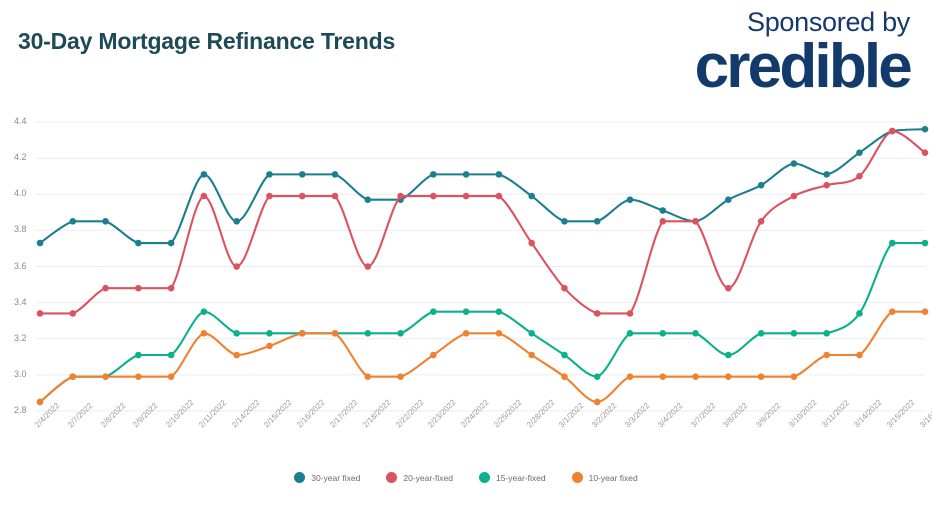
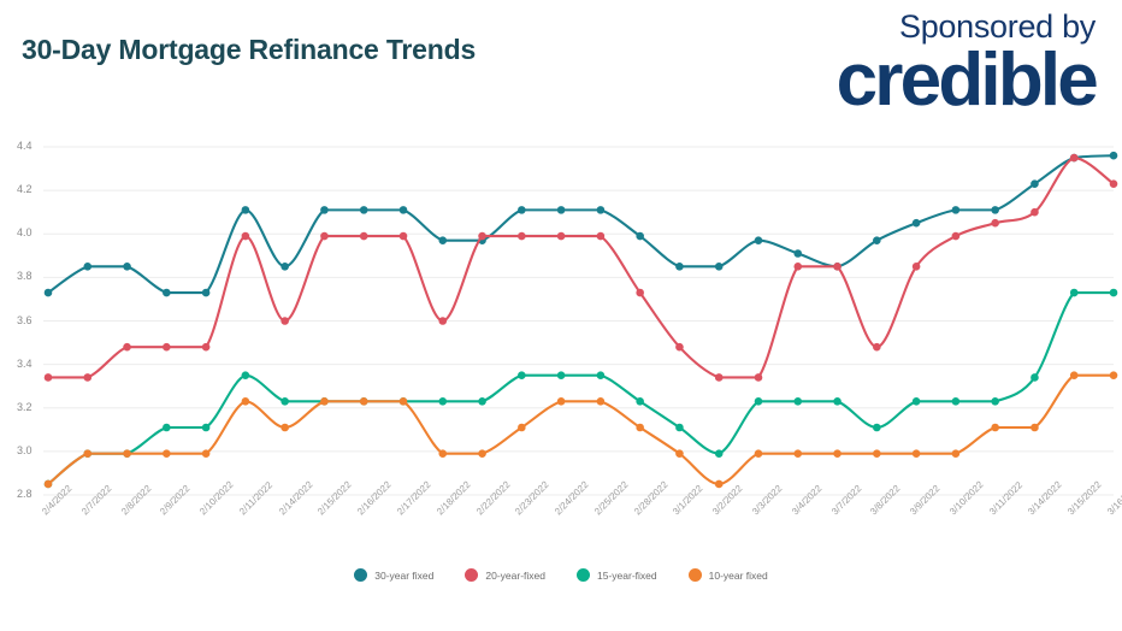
10-year fixed/2/15/2022: 3.16 -> 3.23
30-year fixed/3/10/2022: 4.17 -> 4.11
